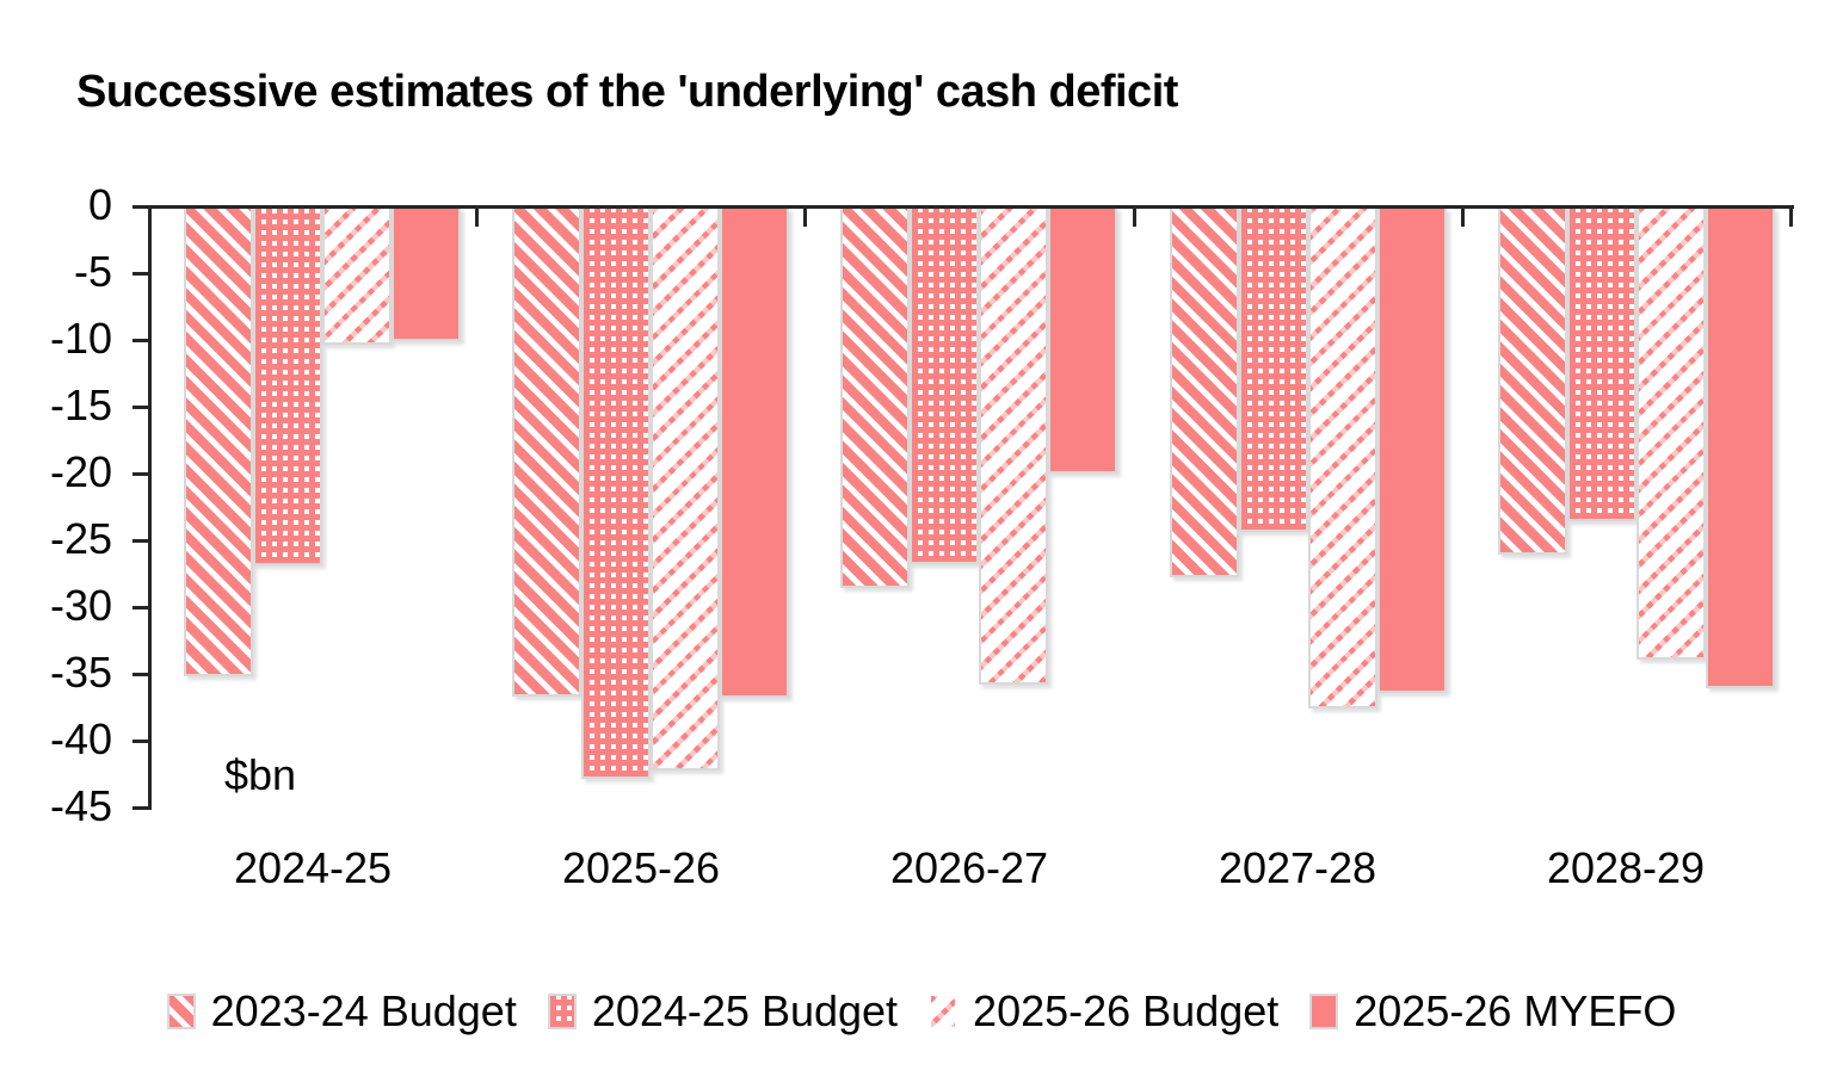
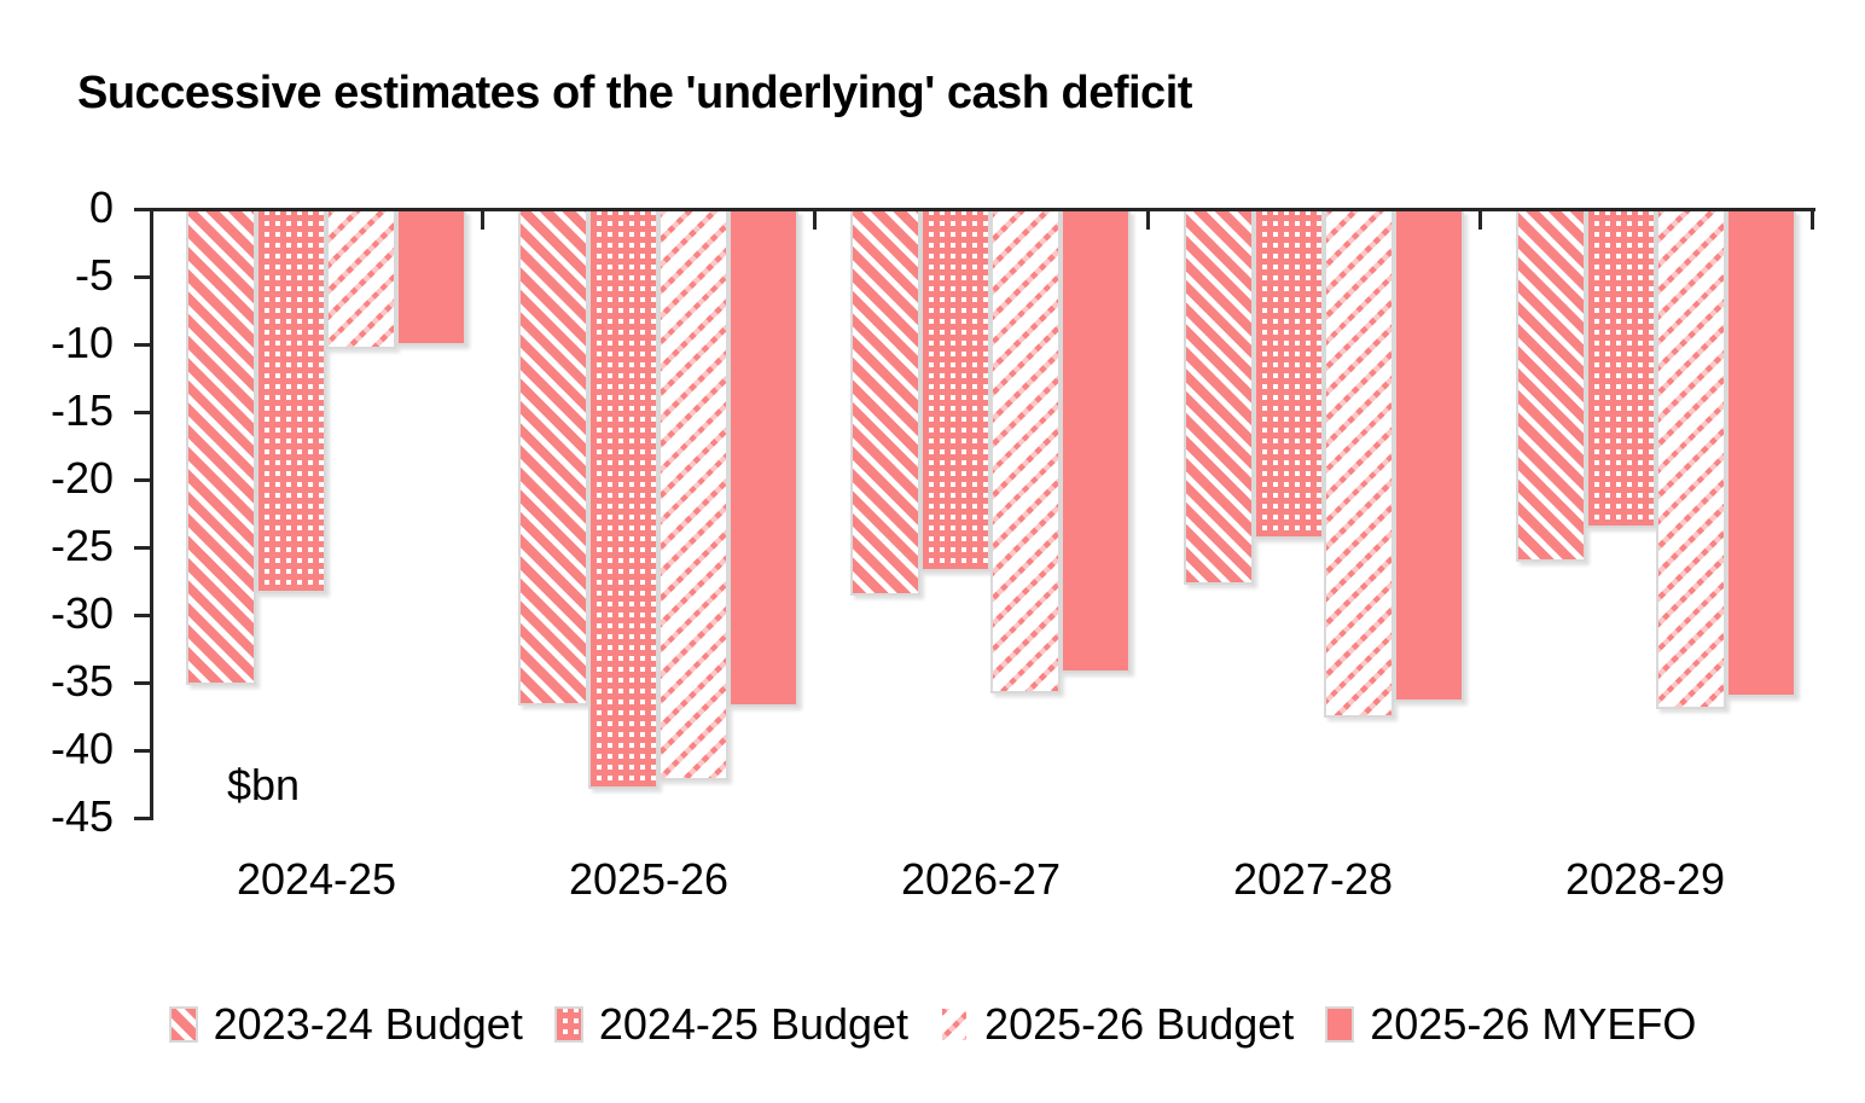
2024-25 Budget/2024-25: -26.8 -> -28.3
2025-26 MYEFO/2026-27: -19.9 -> -34.2
2025-26 Budget/2028-29: -33.8 -> -36.9
